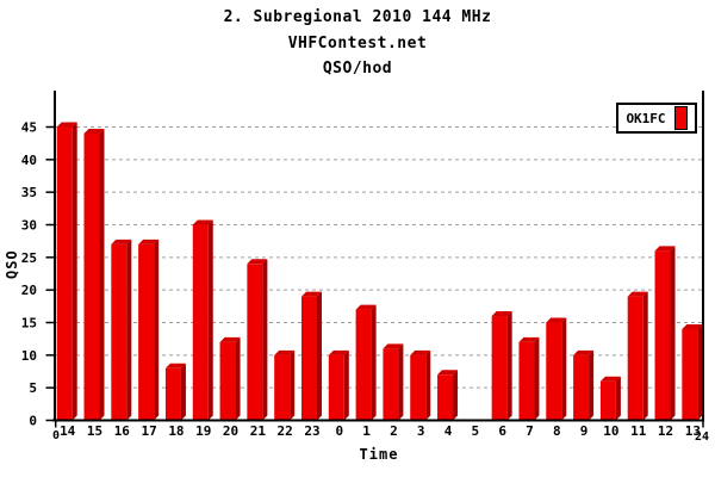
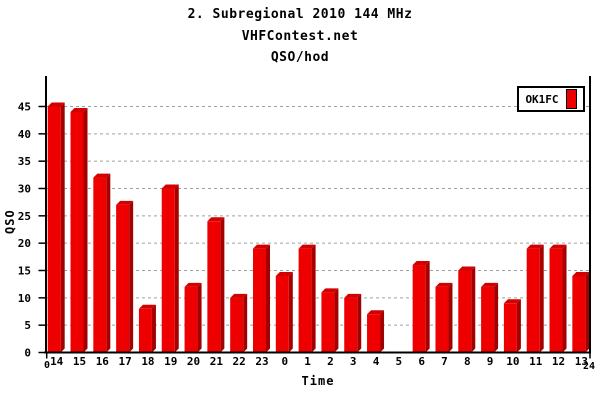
16: 27 -> 32
0: 10 -> 14
1: 17 -> 19
9: 10 -> 12
10: 6 -> 9
12: 26 -> 19
